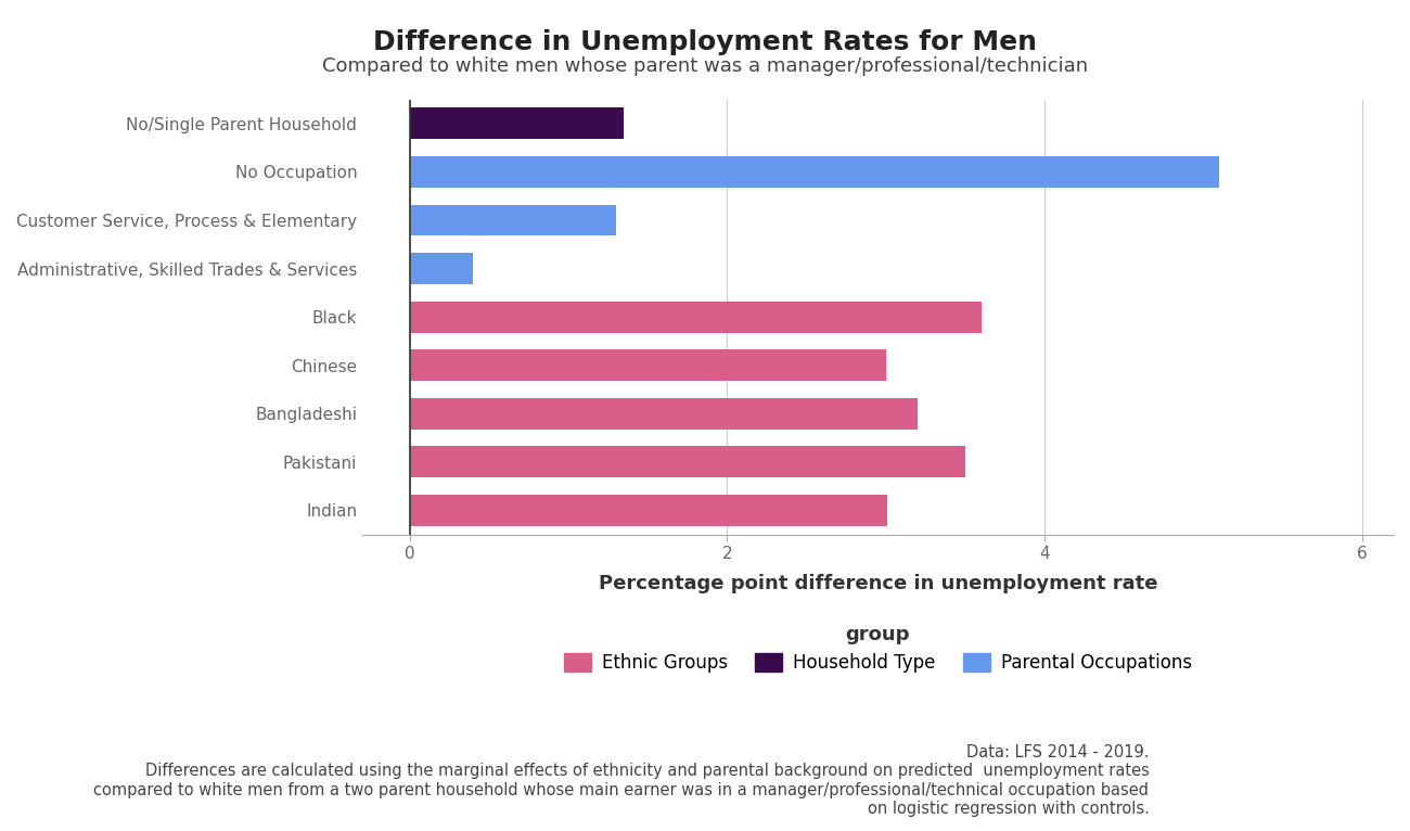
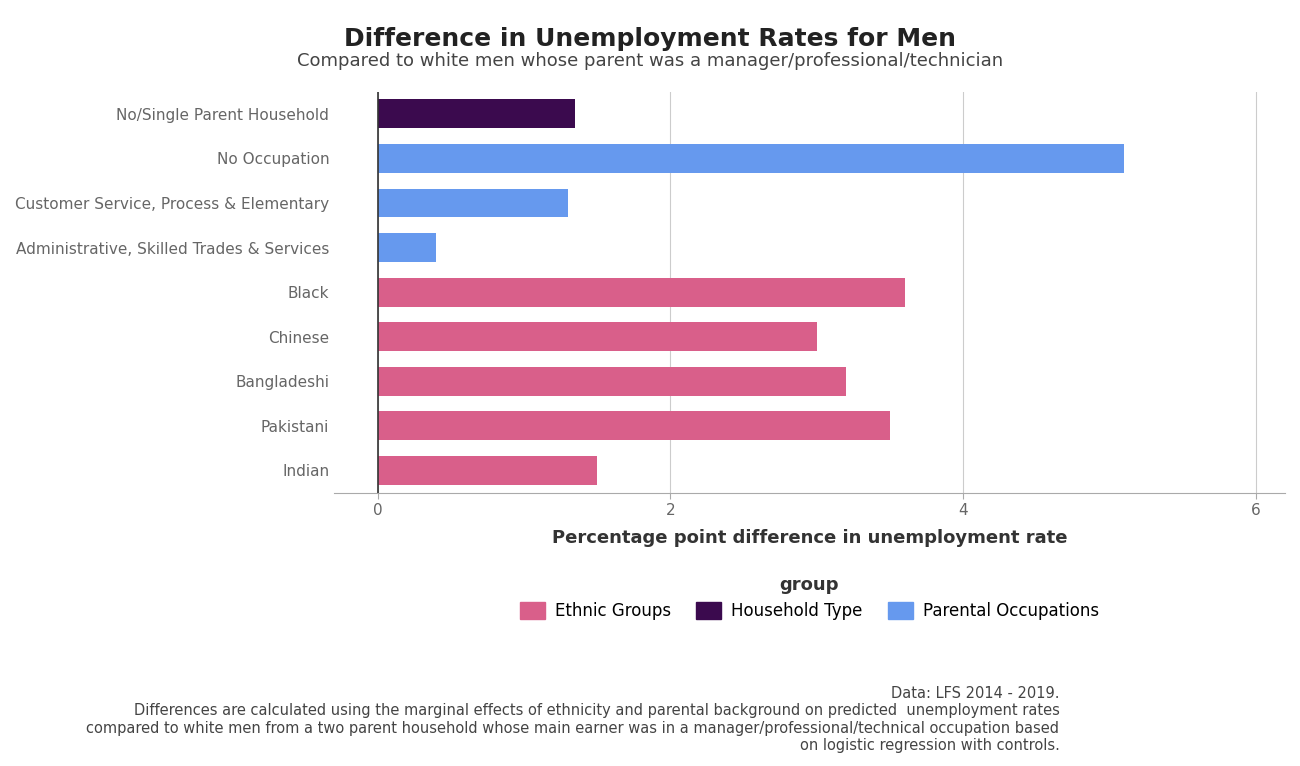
Indian: 3.01 -> 1.50
